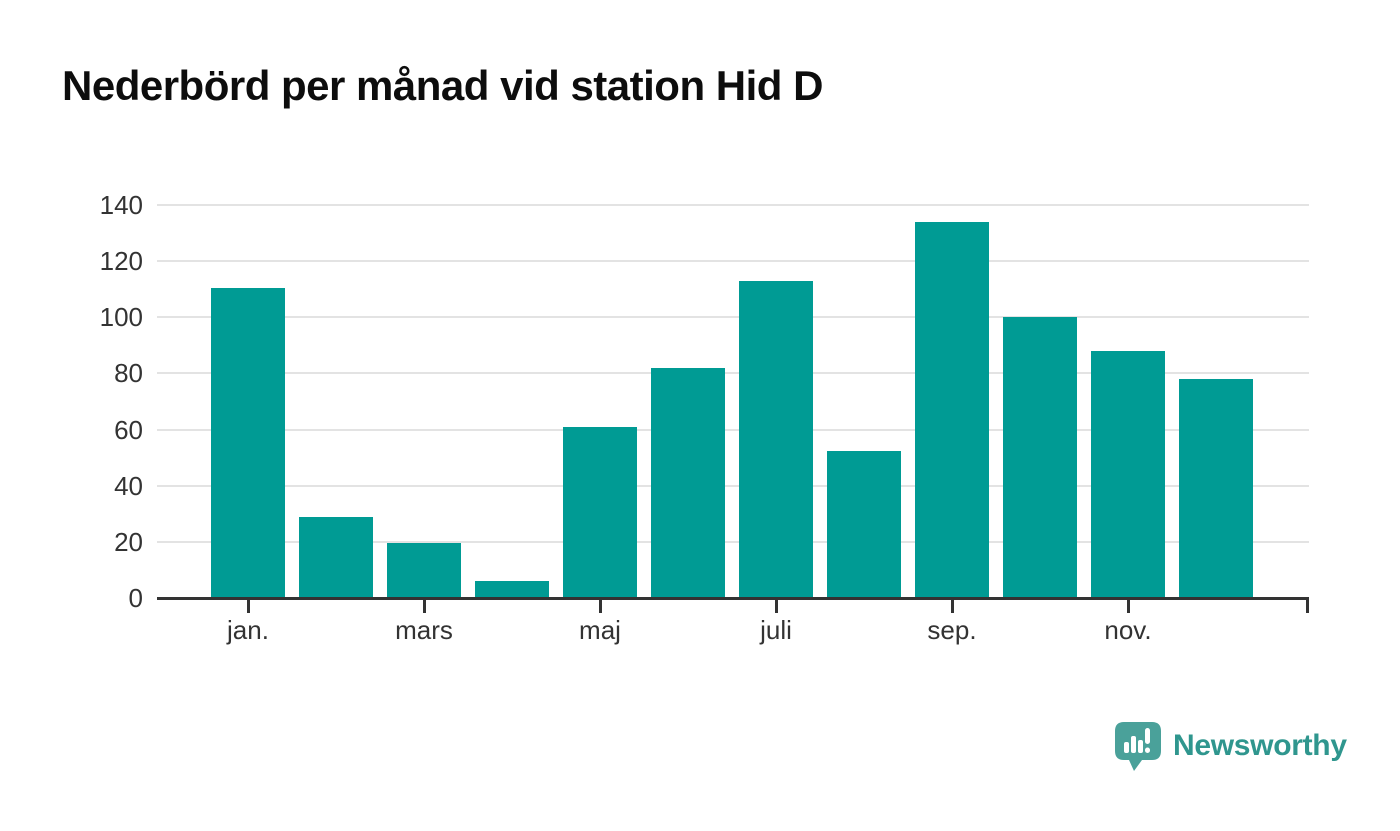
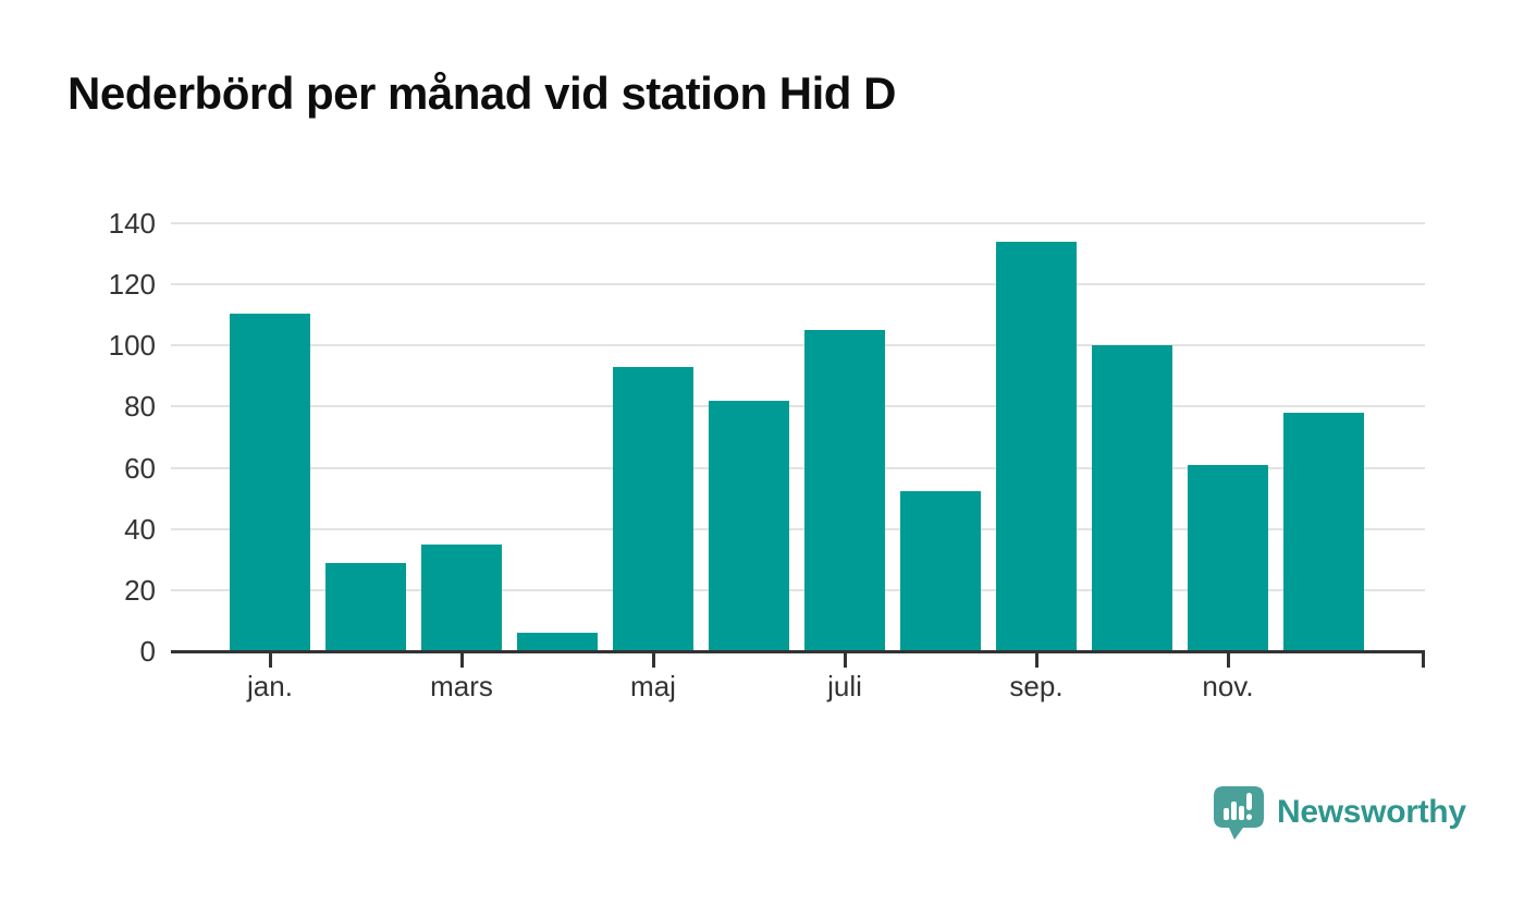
mars: 20 -> 35
maj: 61 -> 93
juli: 113 -> 105
nov.: 88 -> 61
